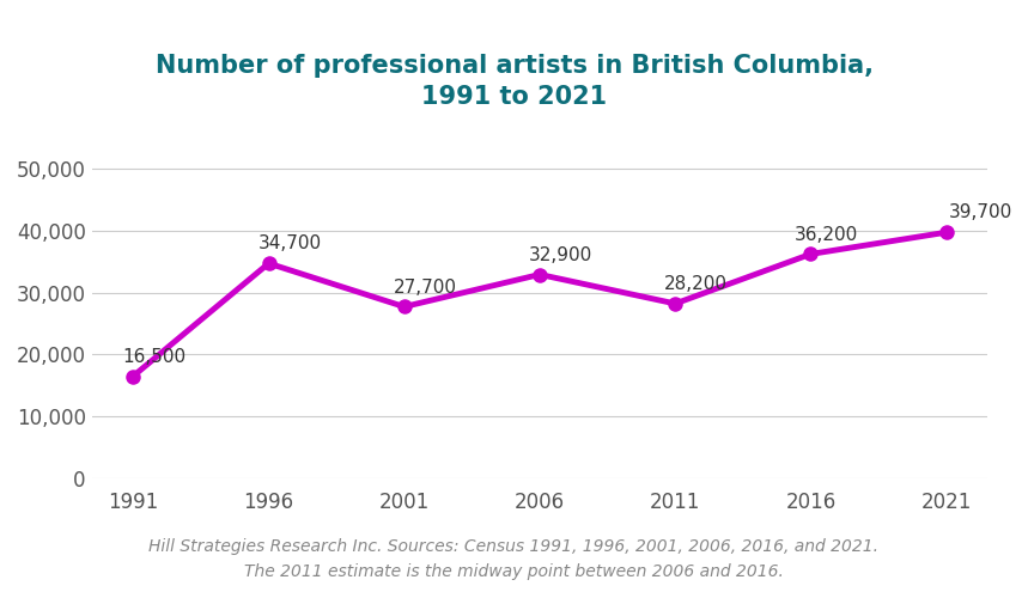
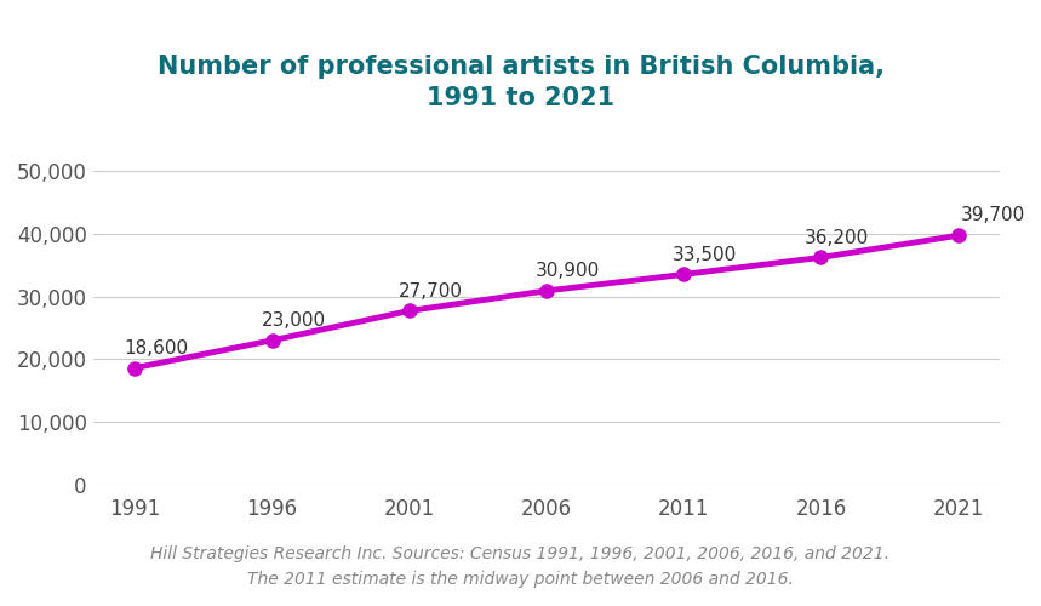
1991: 16,500 -> 18,600
1996: 34,700 -> 23,000
2006: 32,900 -> 30,900
2011: 28,200 -> 33,500
